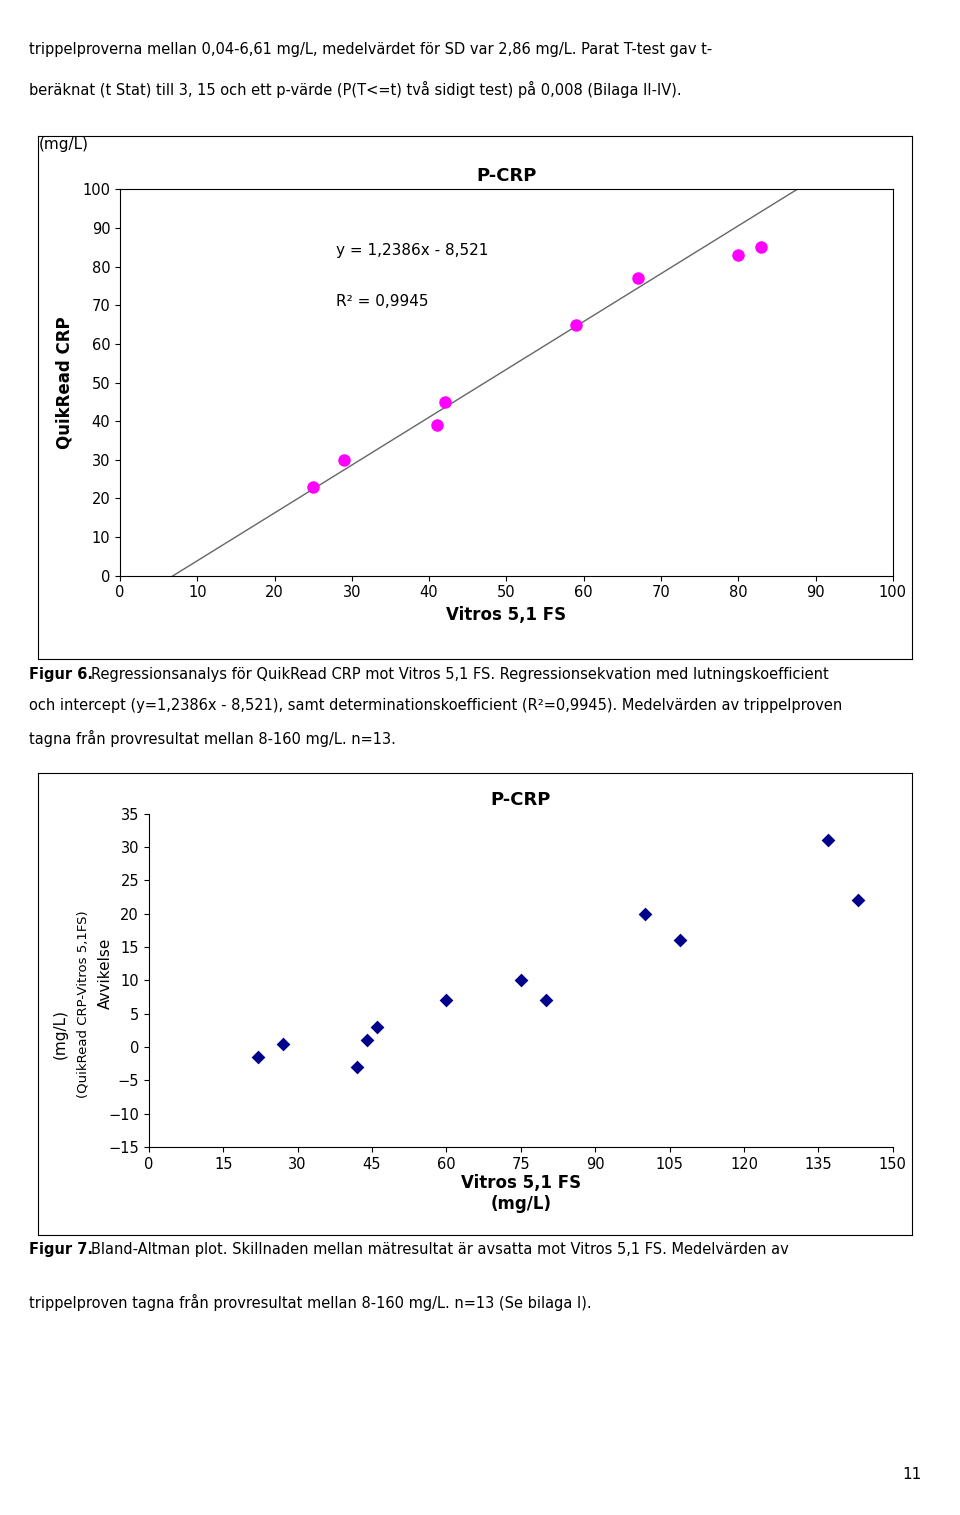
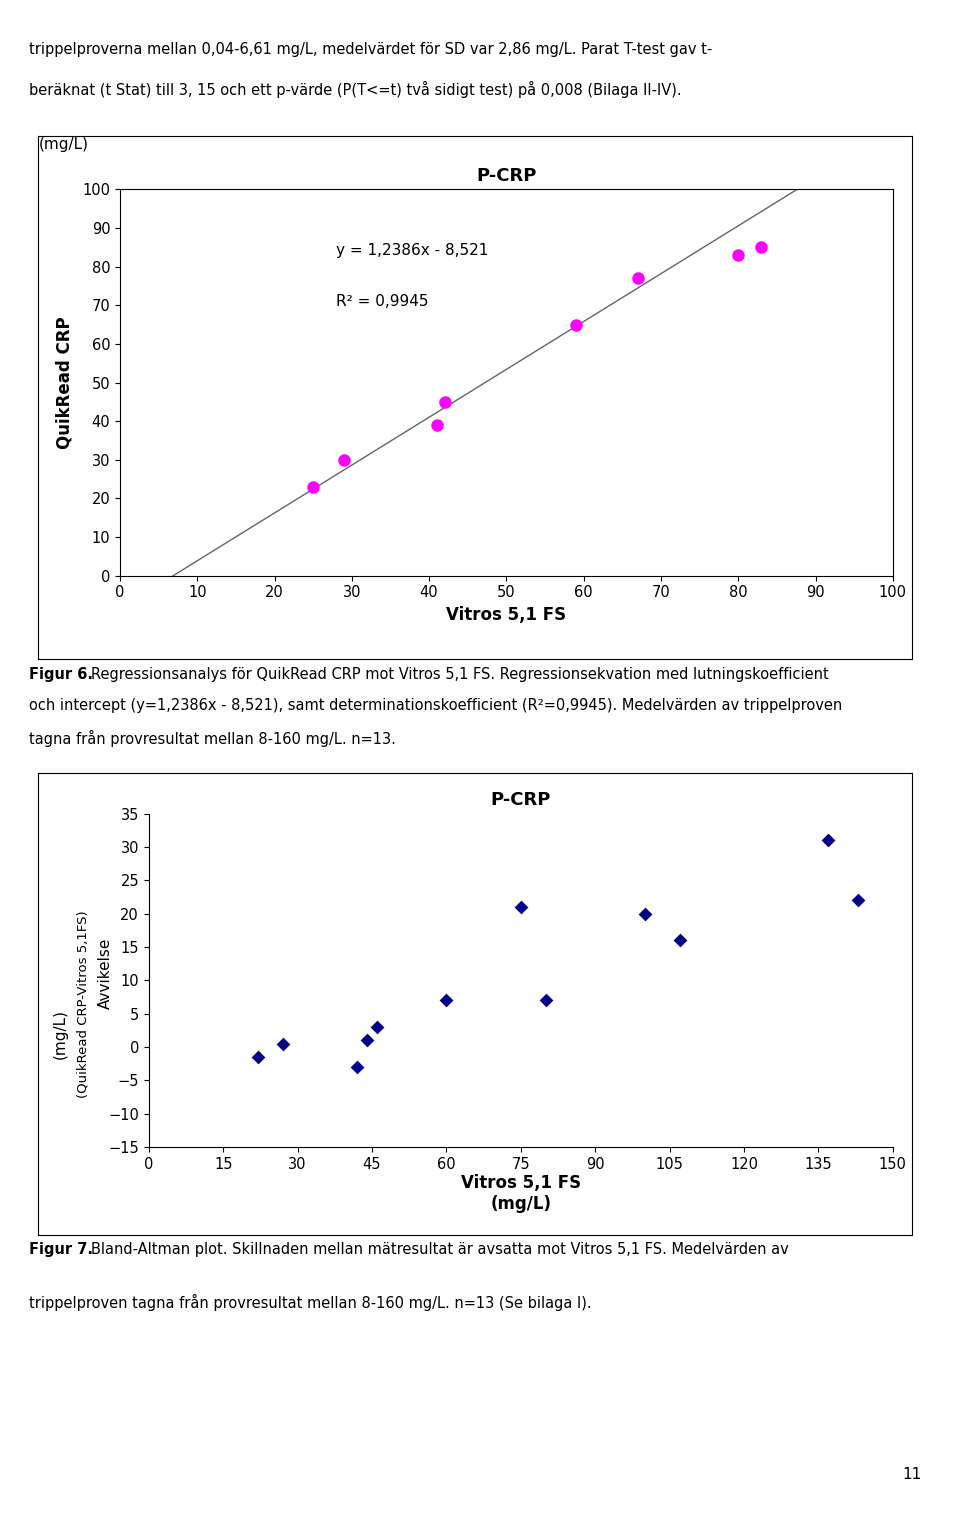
75: 10.0 -> 21.0
